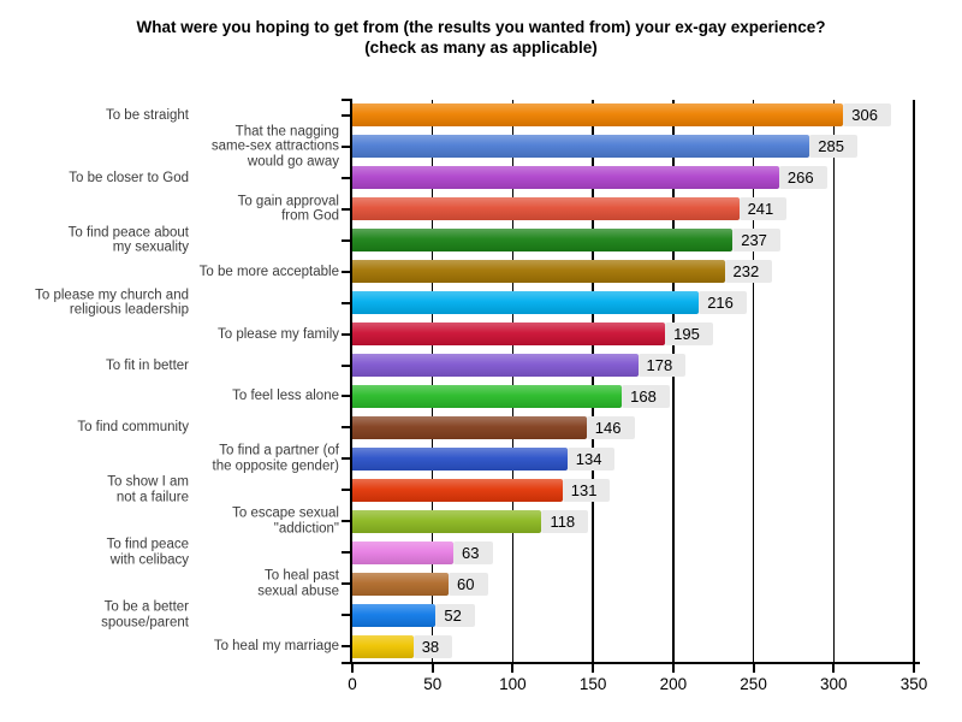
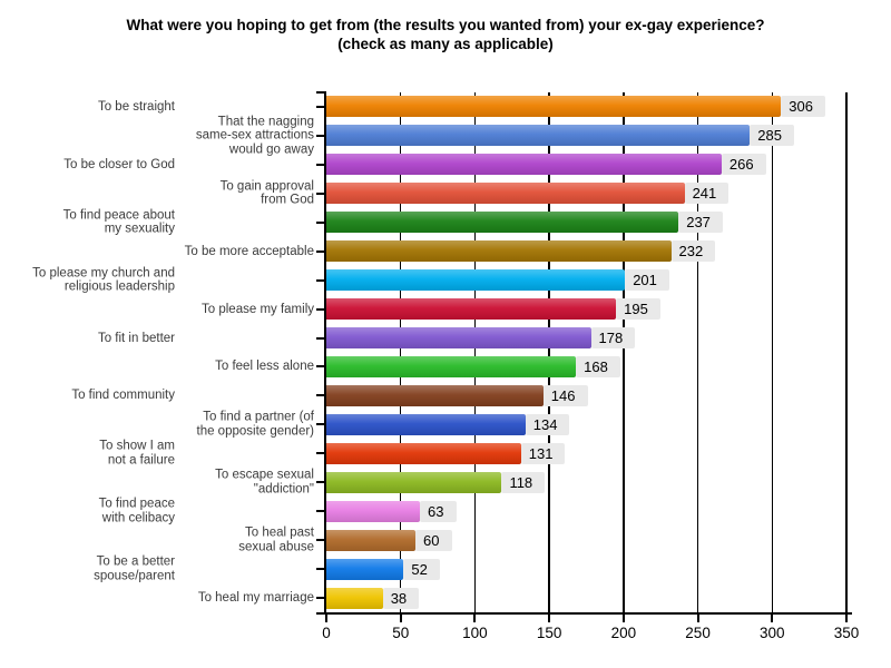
To please my church and religious leadership: 216 -> 201
